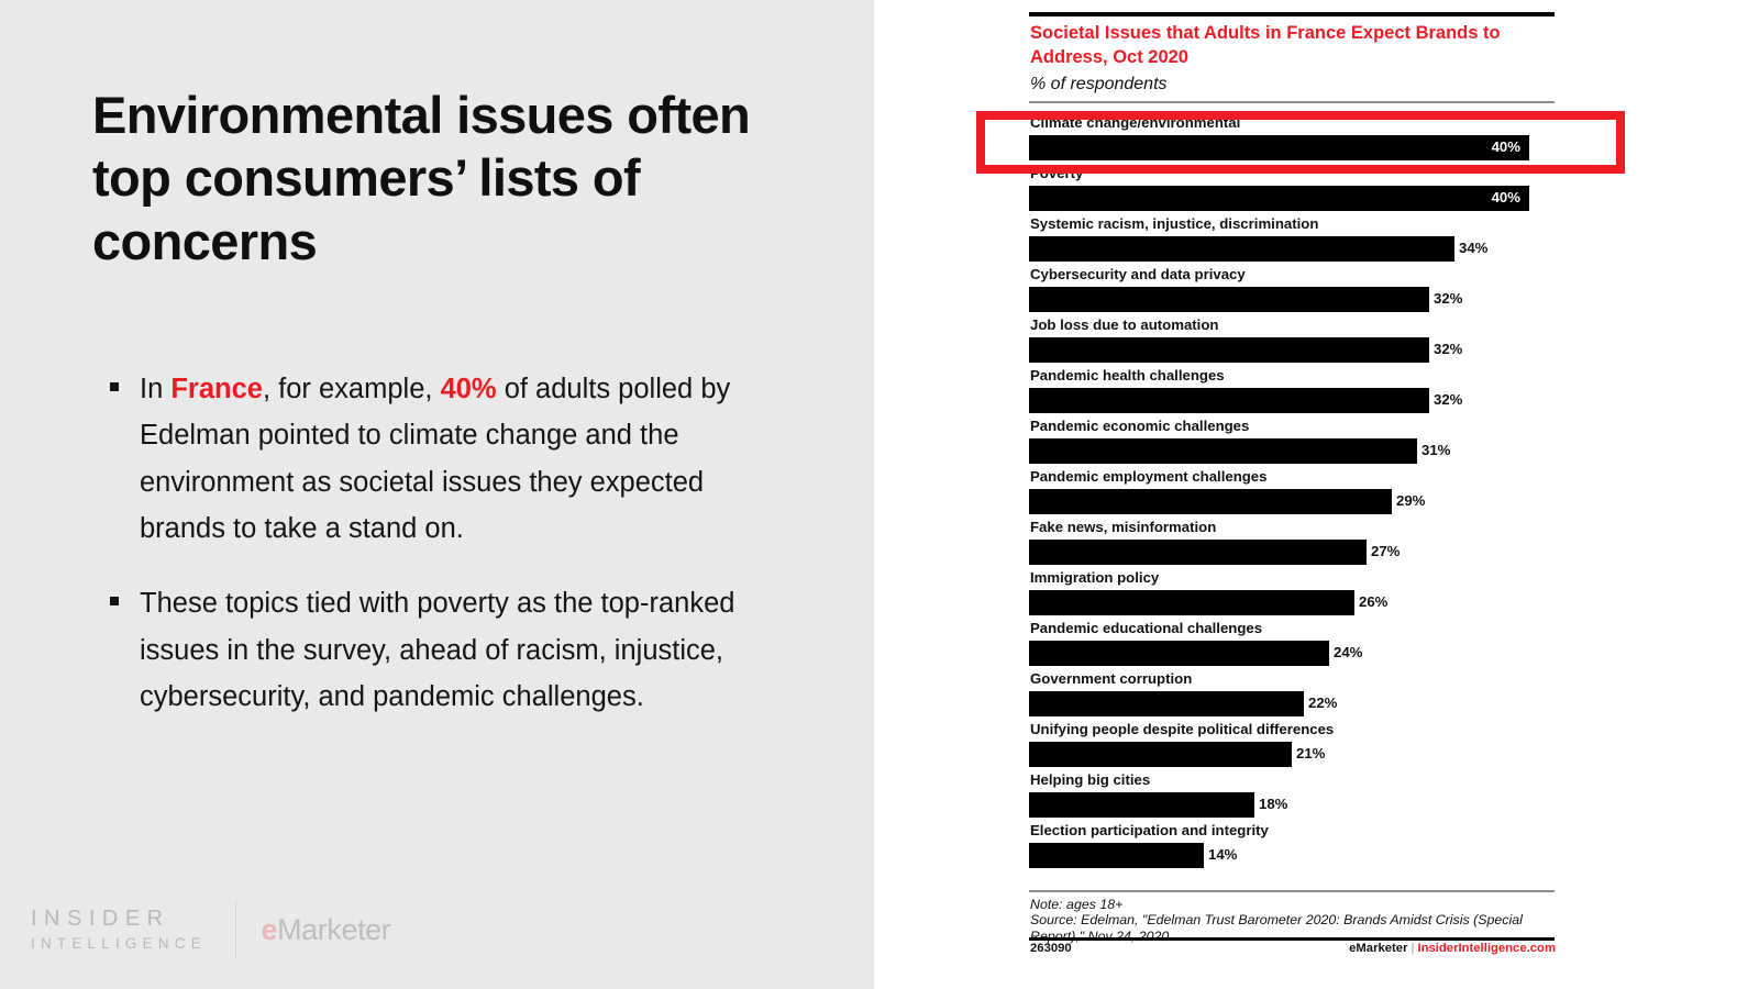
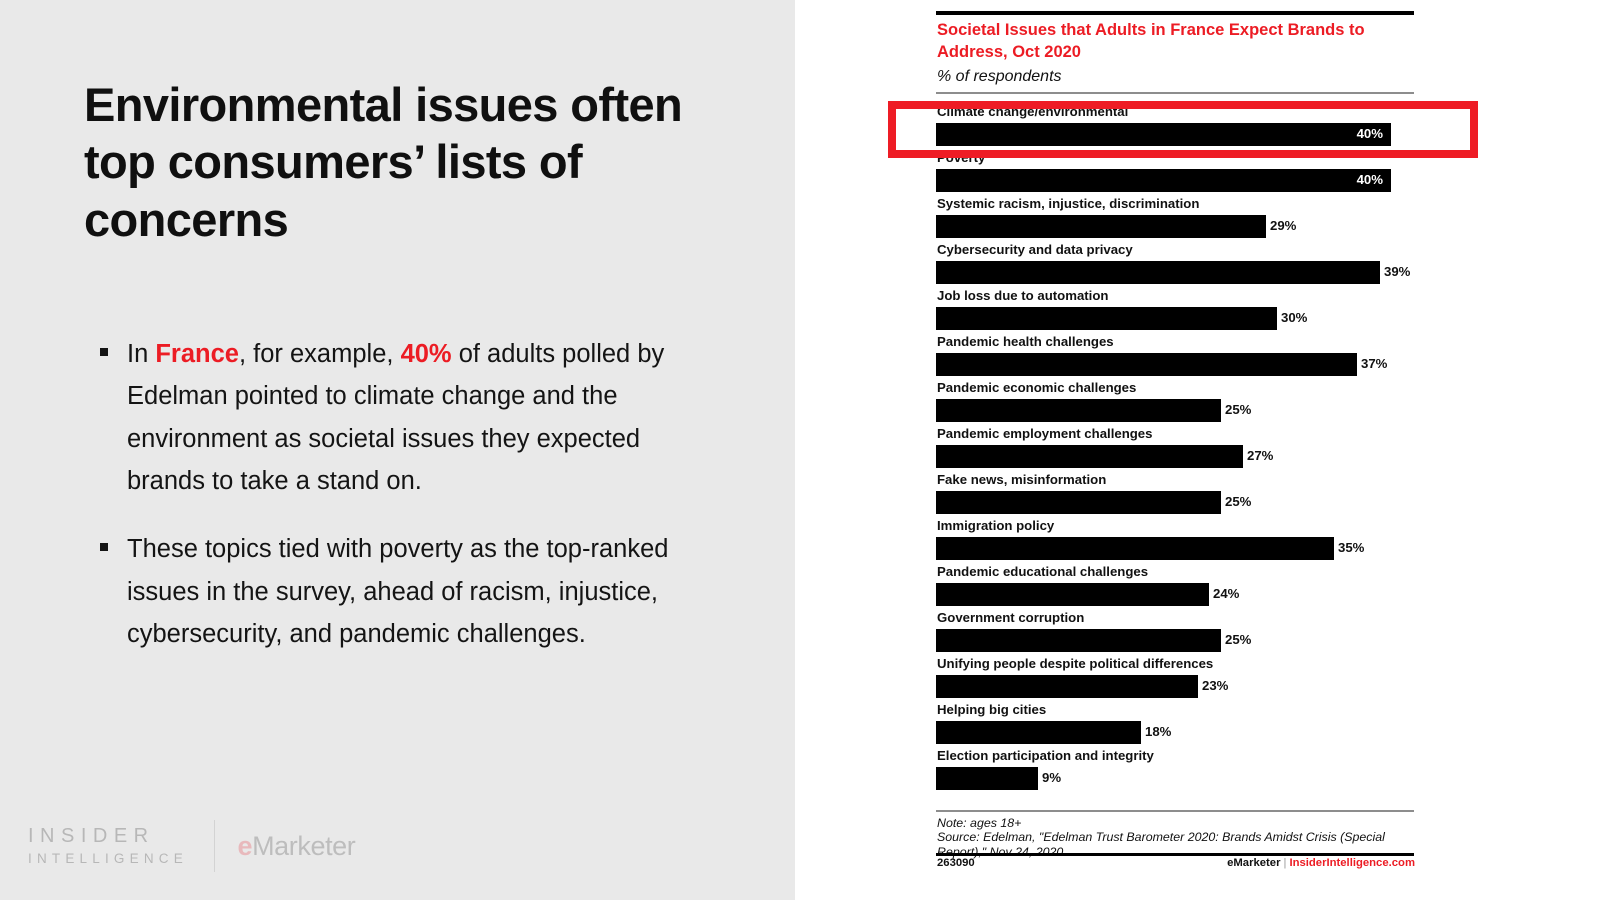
Systemic racism, injustice, discrimination: 34% -> 29%
Cybersecurity and data privacy: 32% -> 39%
Job loss due to automation: 32% -> 30%
Pandemic health challenges: 32% -> 37%
Pandemic economic challenges: 31% -> 25%
Pandemic employment challenges: 29% -> 27%
Fake news, misinformation: 27% -> 25%
Immigration policy: 26% -> 35%
Government corruption: 22% -> 25%
Unifying people despite political differences: 21% -> 23%
Election participation and integrity: 14% -> 9%
